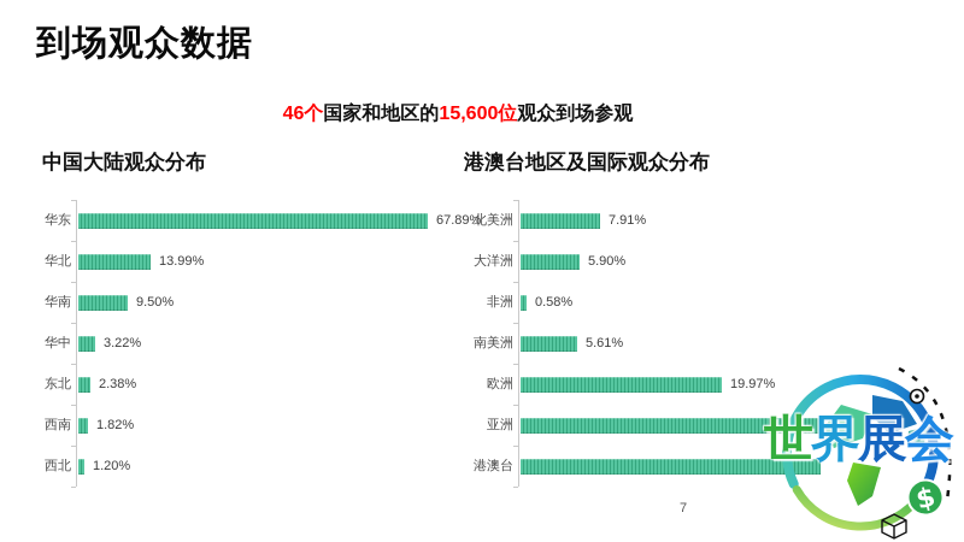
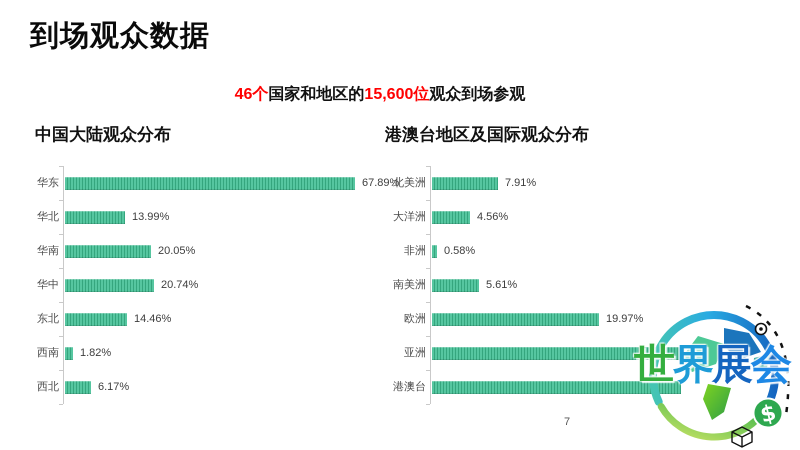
中国大陆观众分布/华南: 9.50% -> 20.05%
中国大陆观众分布/华中: 3.22% -> 20.74%
中国大陆观众分布/东北: 2.38% -> 14.46%
中国大陆观众分布/西北: 1.20% -> 6.17%
港澳台地区及国际观众分布/大洋洲: 5.90% -> 4.56%
